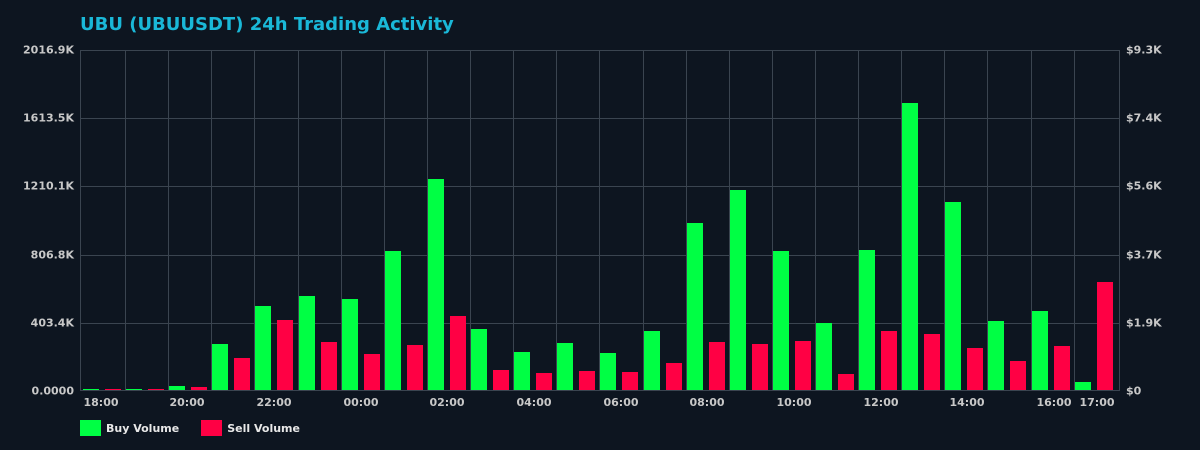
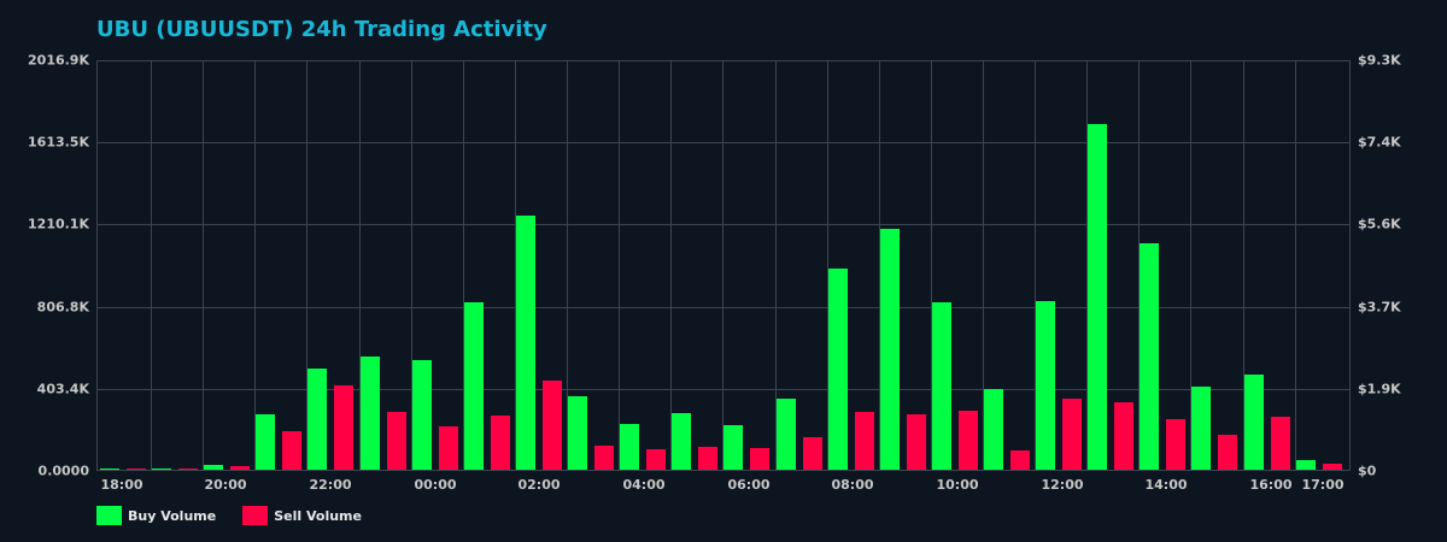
Sell Volume/17:00: 640K -> 30K
